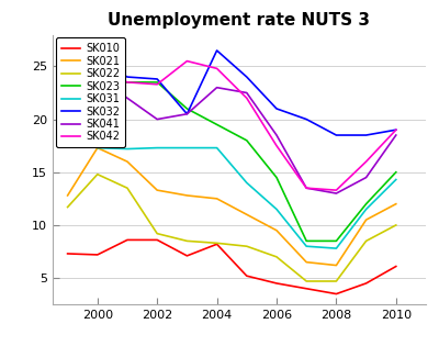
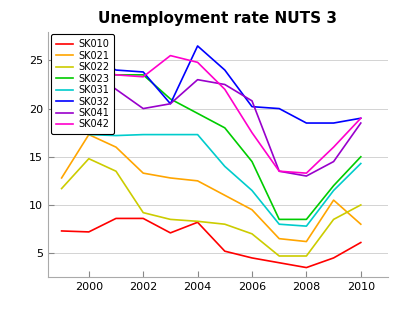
SK032/2006: 21.0 -> 20.2
SK041/2006: 18.5 -> 20.8
SK021/2010: 12.0 -> 8.0
